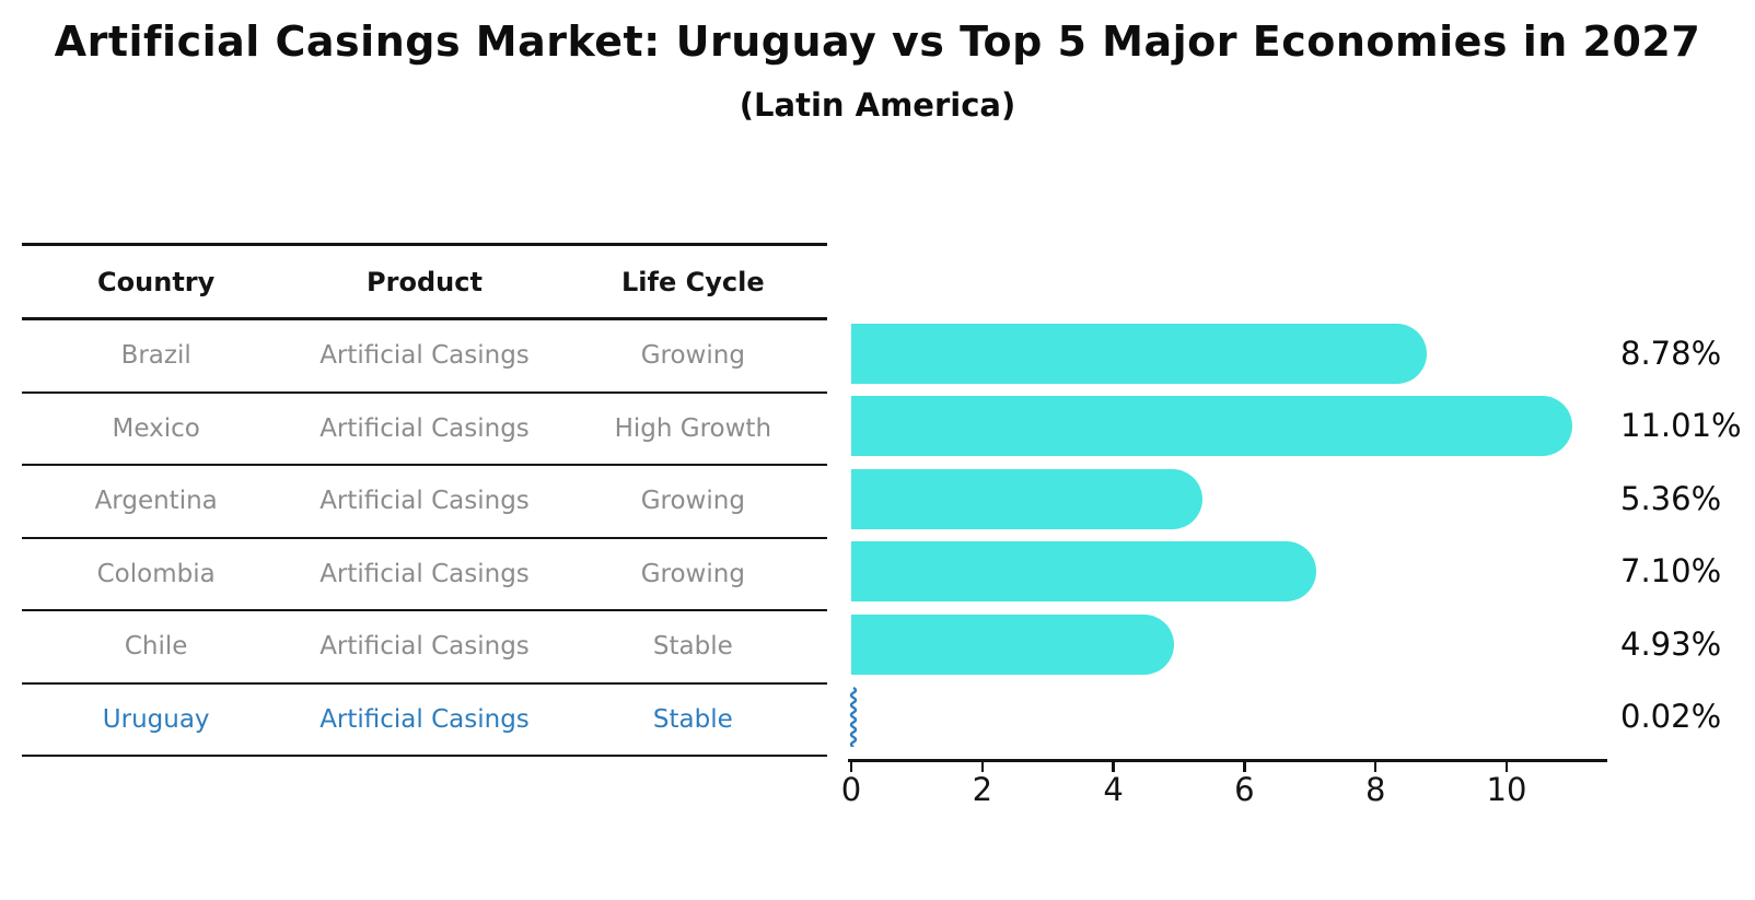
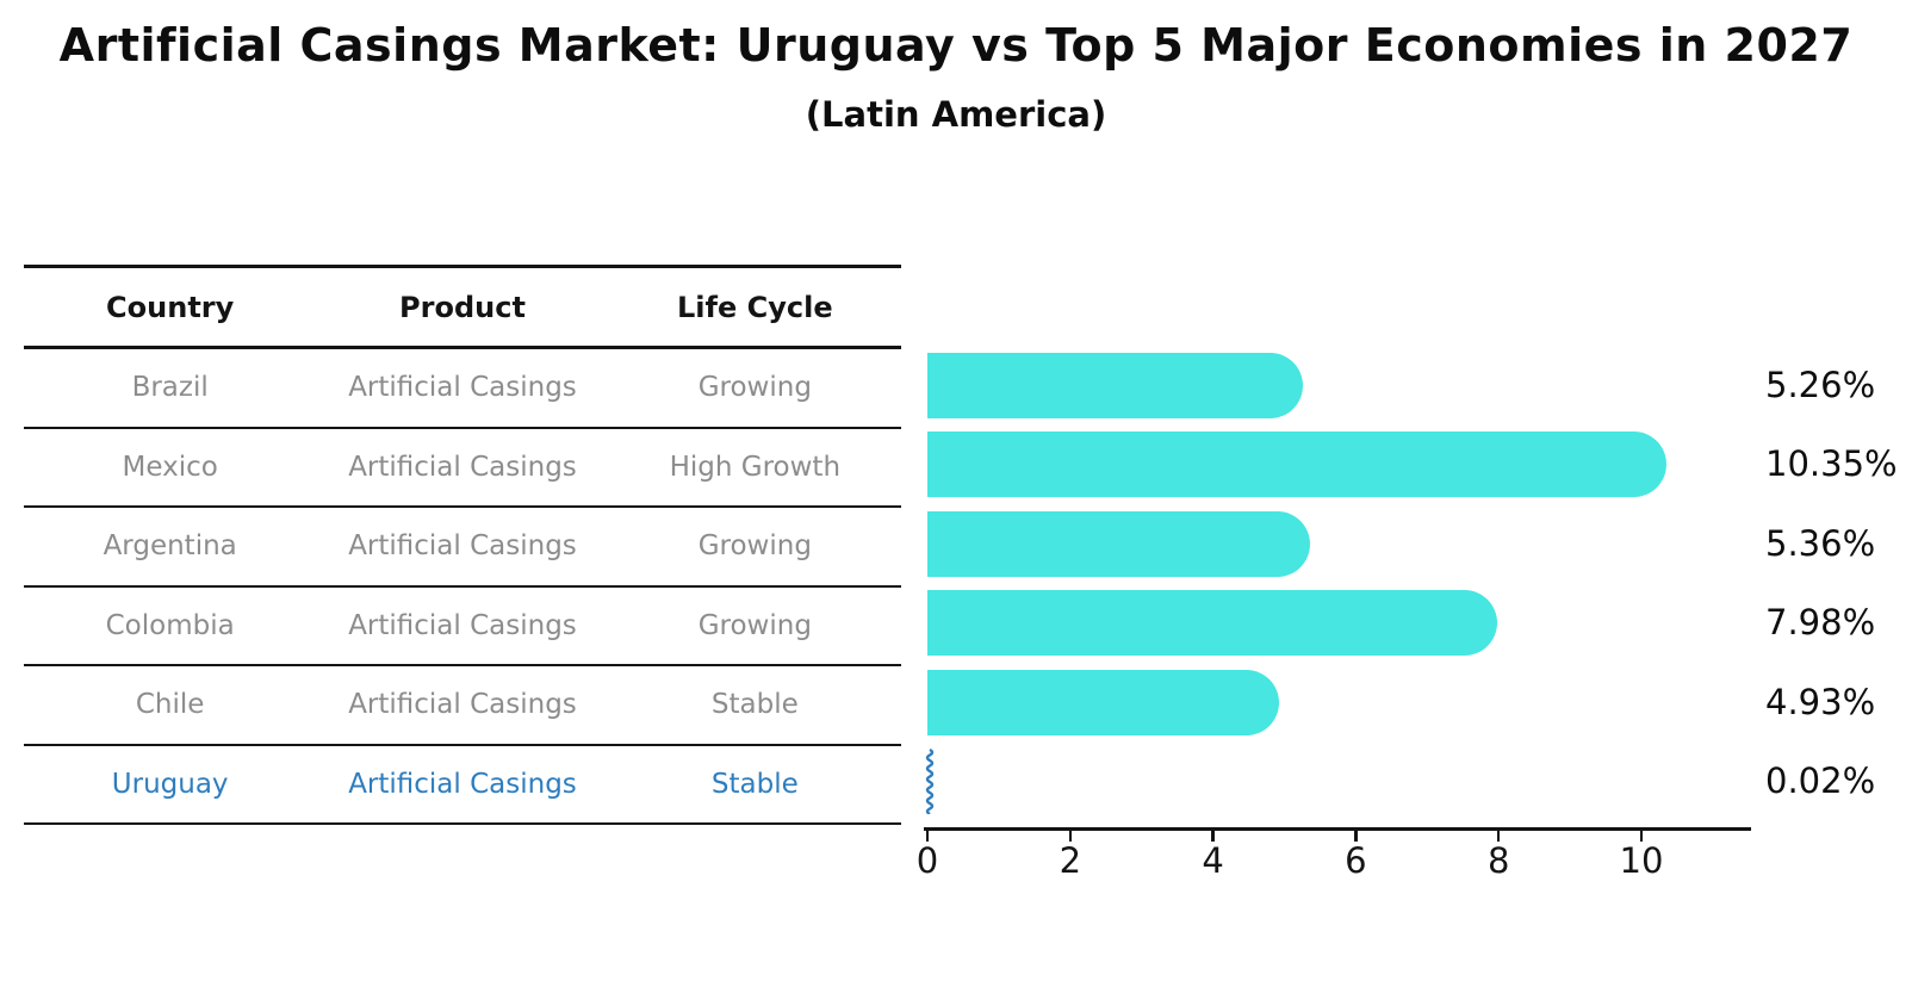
Brazil: 8.78% -> 5.26%
Mexico: 11.01% -> 10.35%
Colombia: 7.10% -> 7.98%
